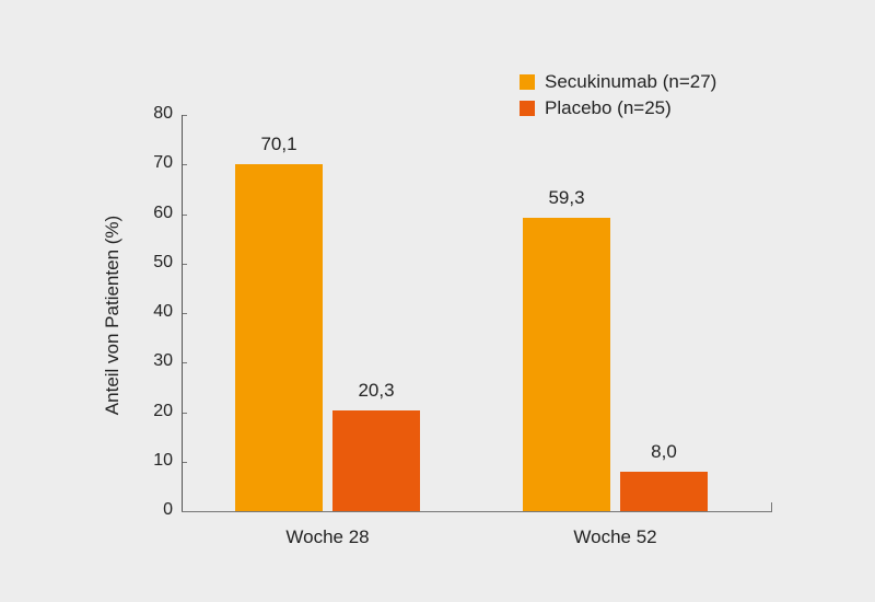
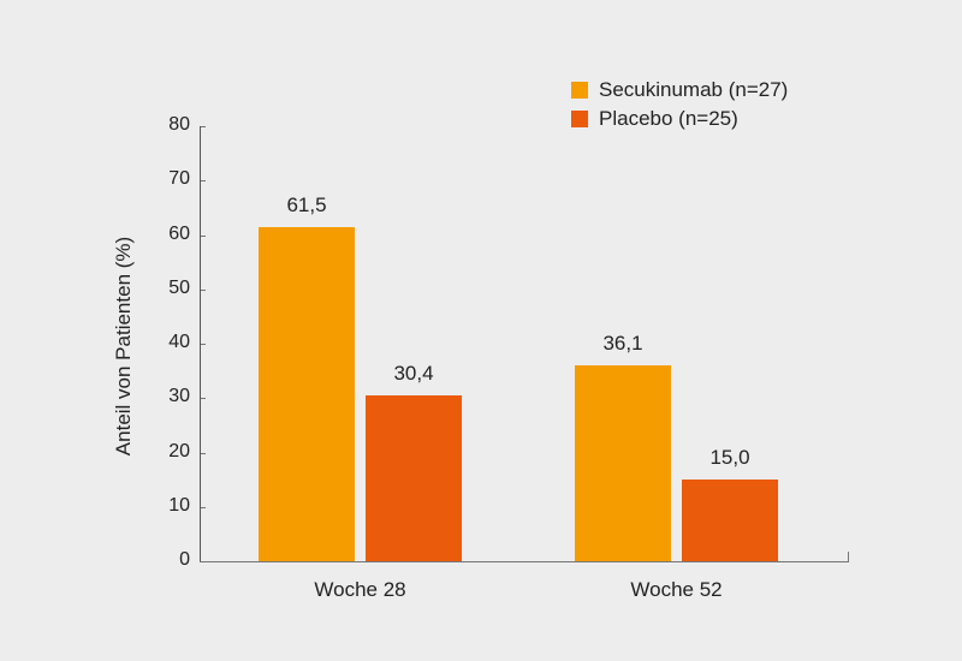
Secukinumab (n=27)/Woche 28: 70,1 -> 61,5
Placebo (n=25)/Woche 28: 20,3 -> 30,4
Secukinumab (n=27)/Woche 52: 59,3 -> 36,1
Placebo (n=25)/Woche 52: 8,0 -> 15,0
